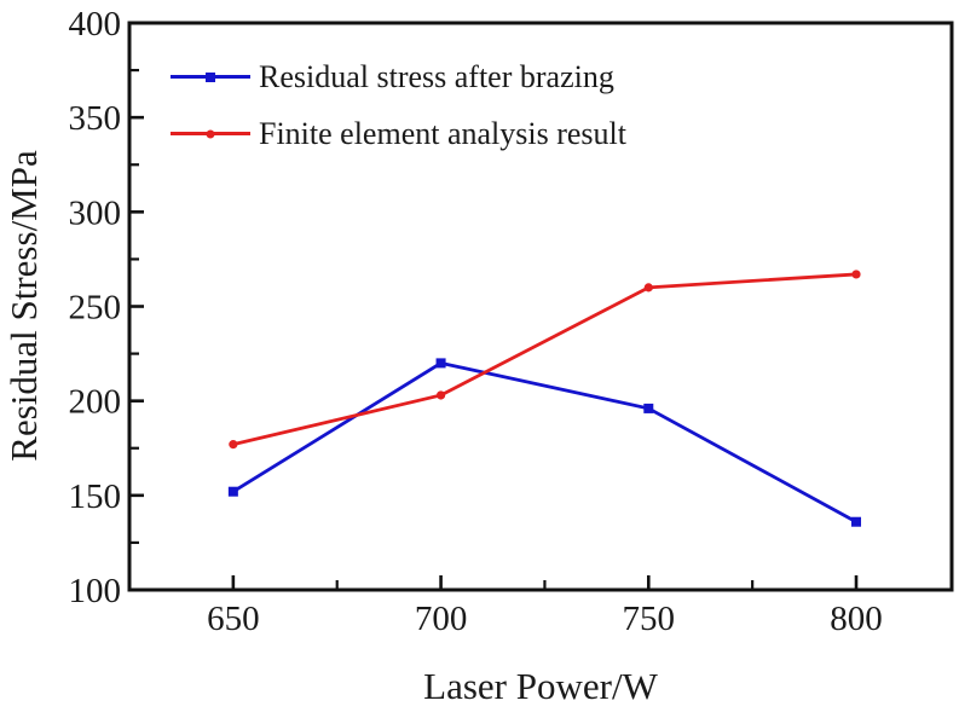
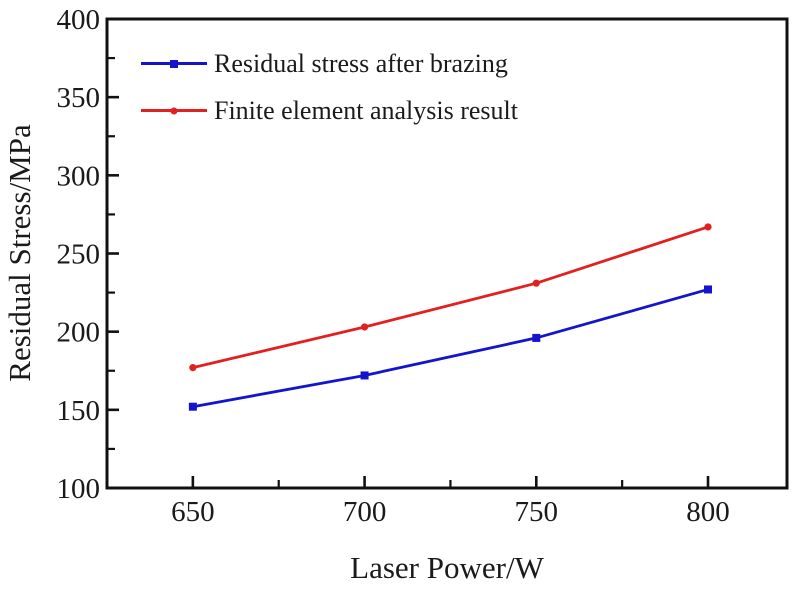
Residual stress after brazing/700: 220 -> 172
Finite element analysis result/750: 260 -> 231
Residual stress after brazing/800: 136 -> 227
